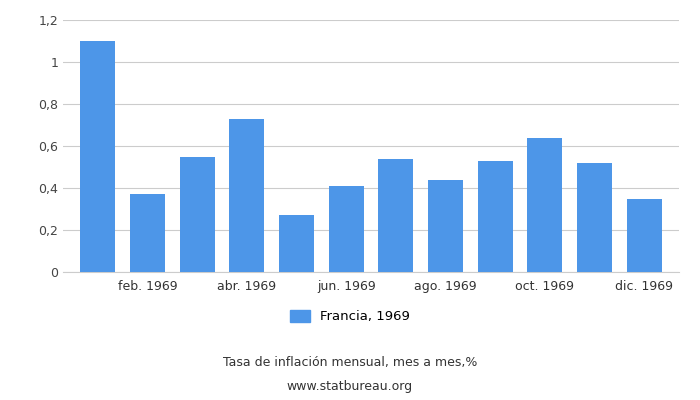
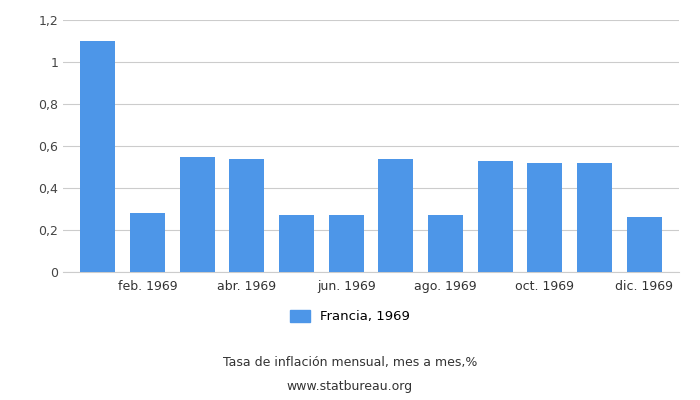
feb. 1969: 0,37 -> 0,28
abr. 1969: 0,73 -> 0,54
jun. 1969: 0,41 -> 0,27
ago. 1969: 0,44 -> 0,27
oct. 1969: 0,64 -> 0,52
dic. 1969: 0,35 -> 0,26
